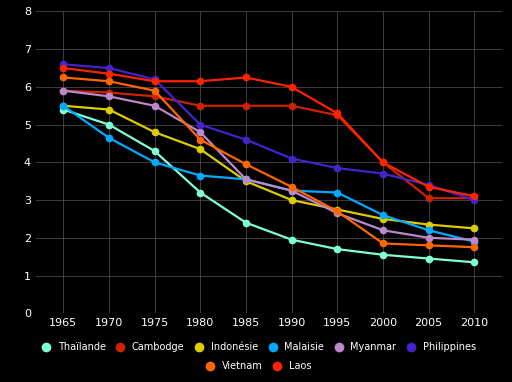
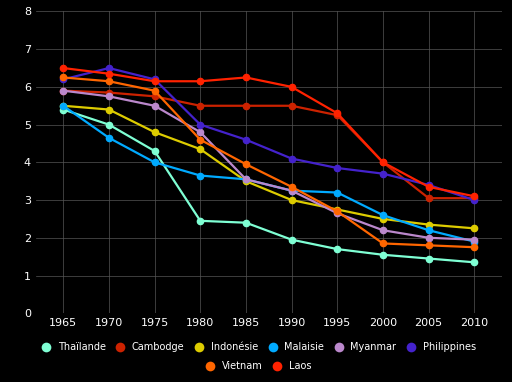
Philippines/1965: 6.60 -> 6.20
Thaïlande/1980: 3.20 -> 2.45
